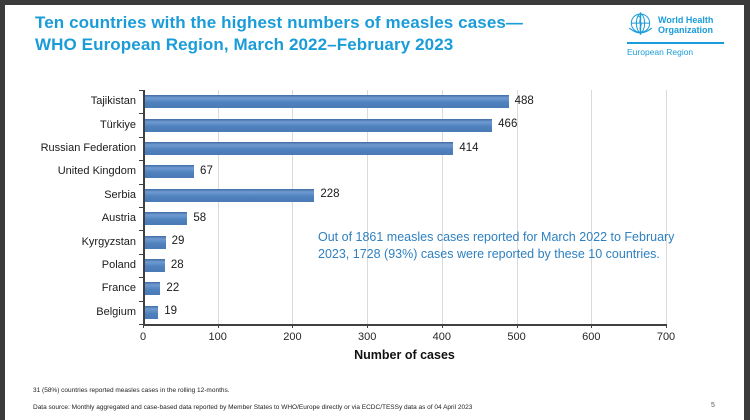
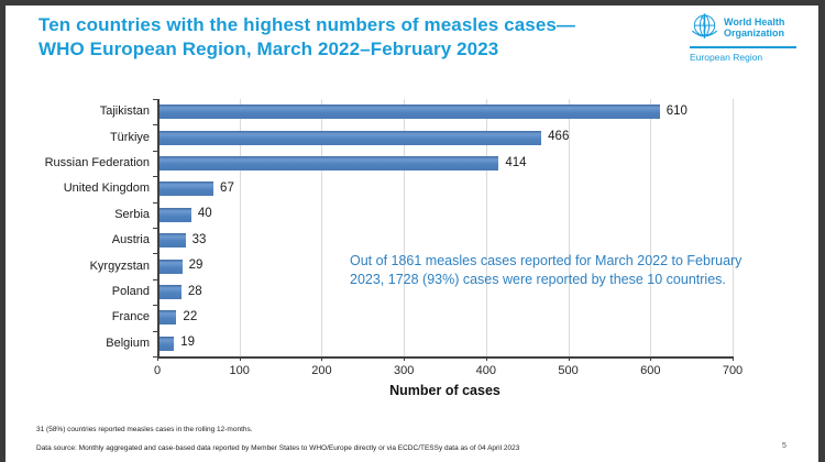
Tajikistan: 488 -> 610
Serbia: 228 -> 40
Austria: 58 -> 33
